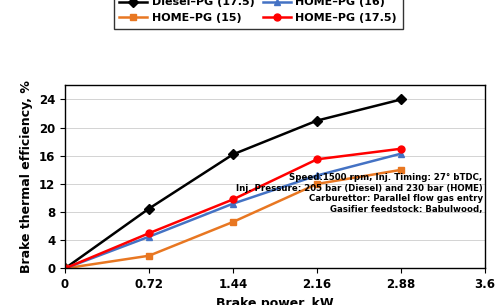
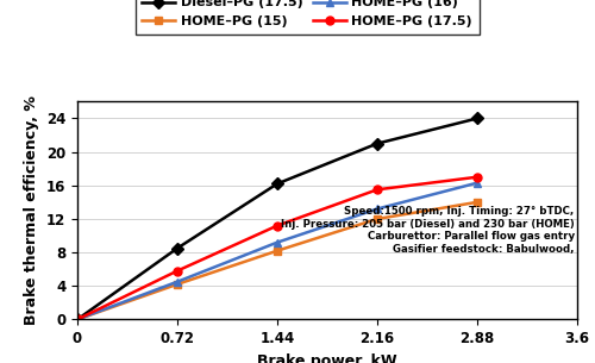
HOME–PG (15)/0.72: 1.8 -> 4.2
HOME–PG (17.5)/0.72: 5.0 -> 5.8
HOME–PG (15)/1.44: 6.6 -> 8.2
HOME–PG (17.5)/1.44: 9.8 -> 11.2
